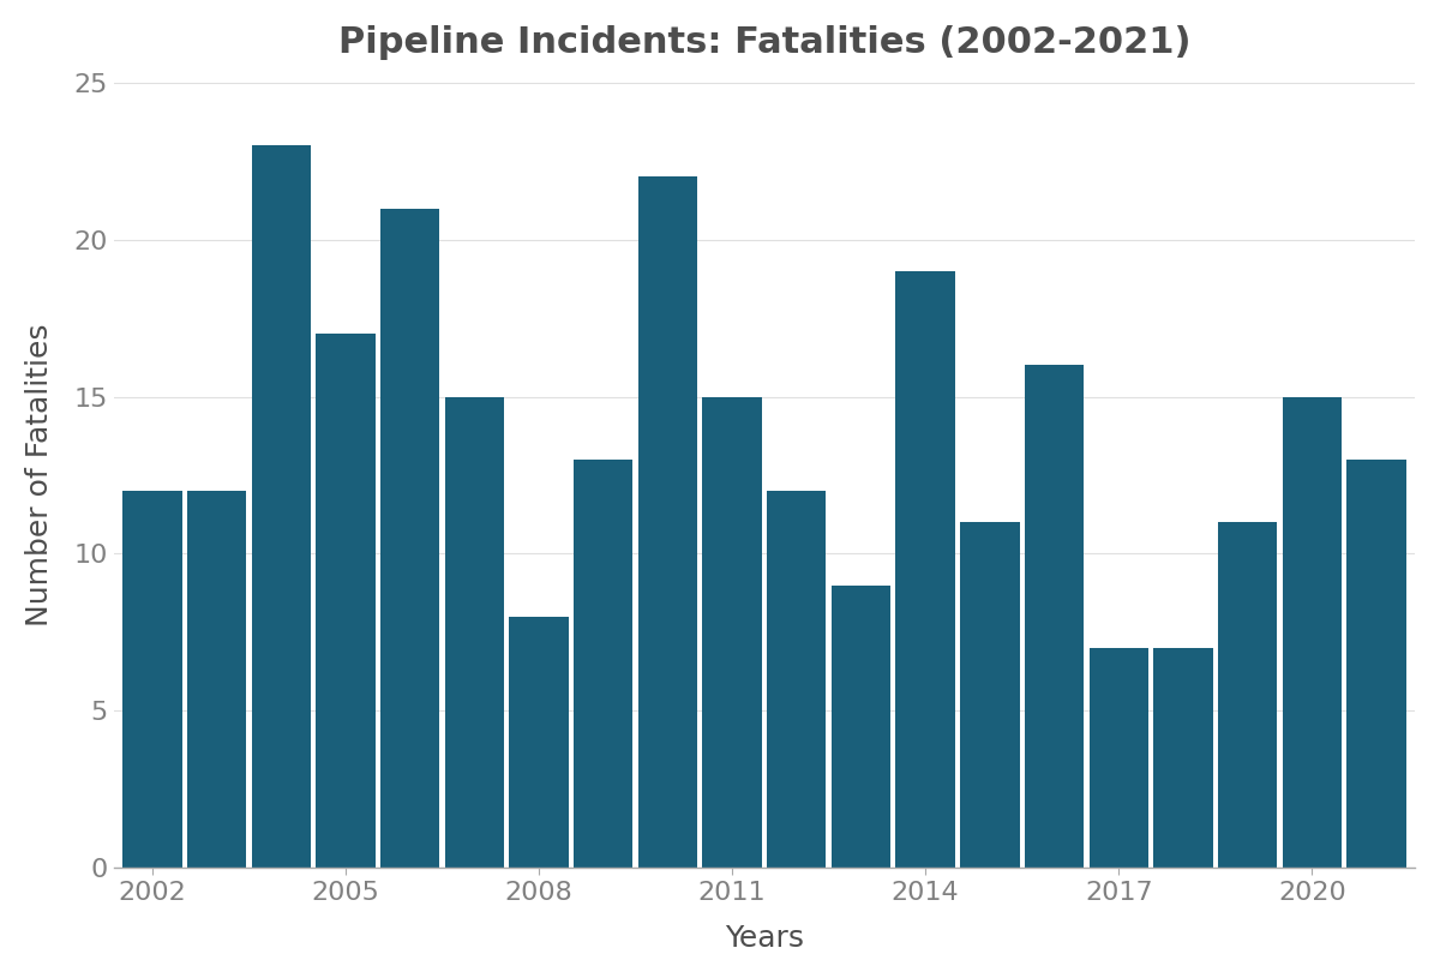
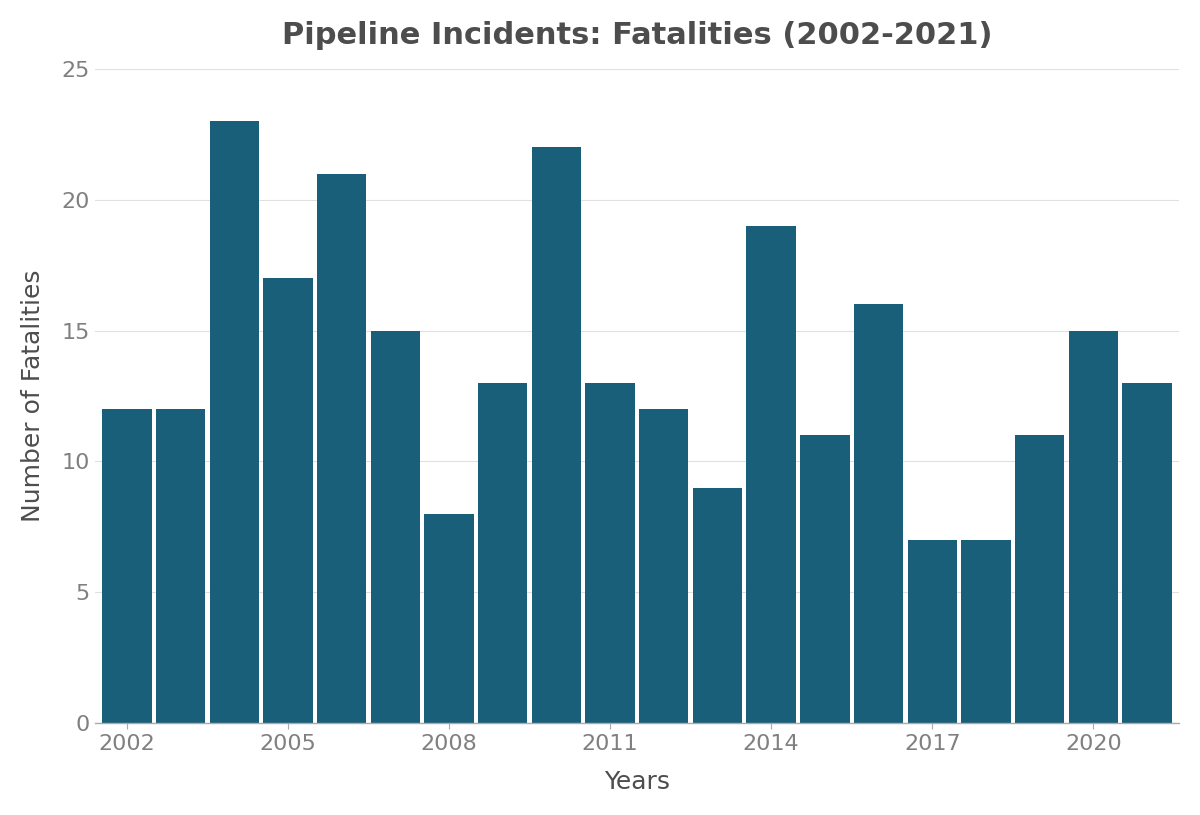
2011: 15 -> 13
